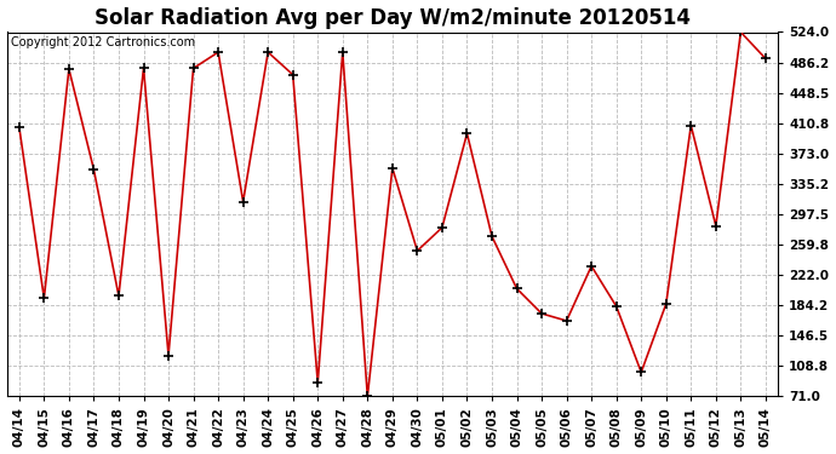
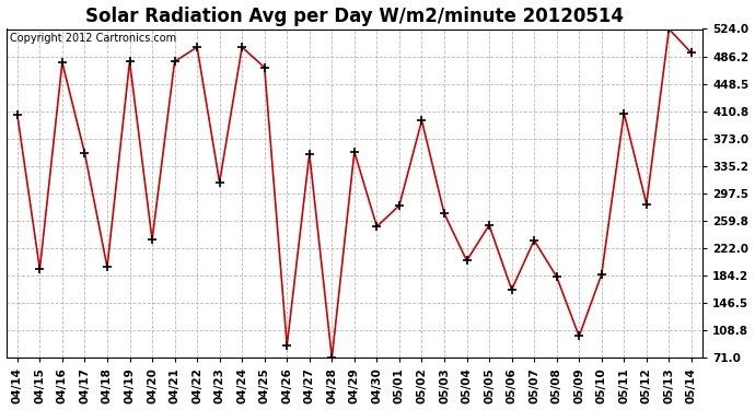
04/20: 122 -> 234
04/27: 499 -> 352
05/05: 174 -> 254
